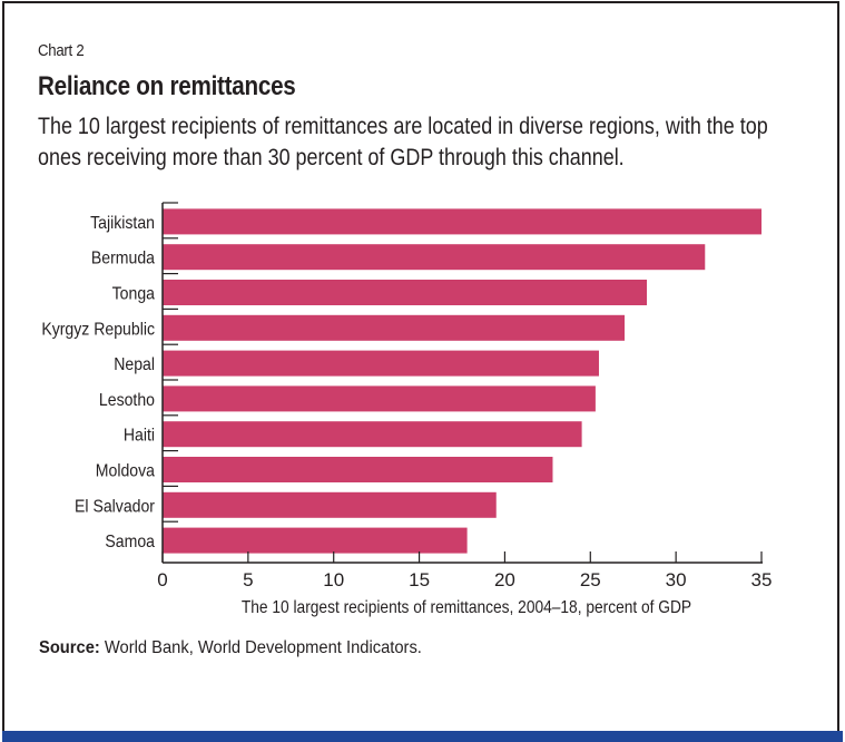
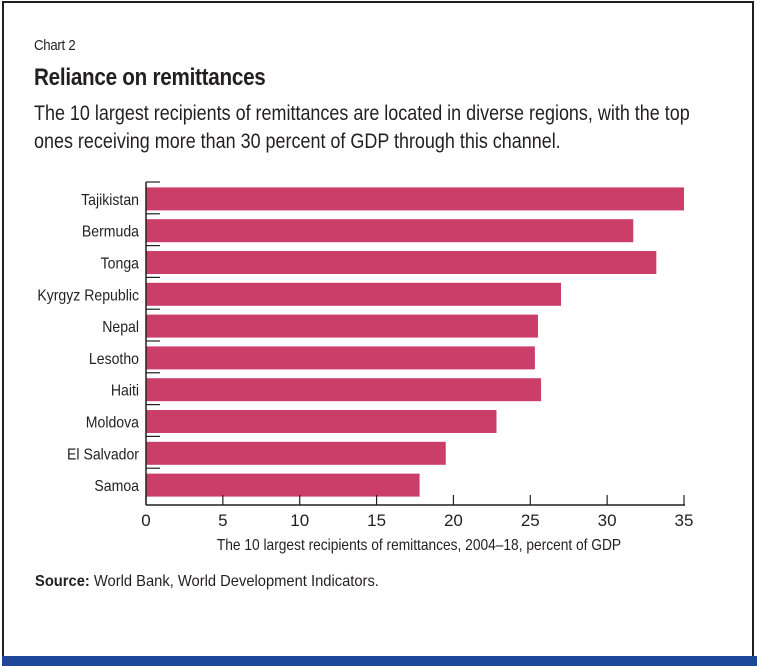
Tonga: 28.3 -> 33.2
Haiti: 24.5 -> 25.7
